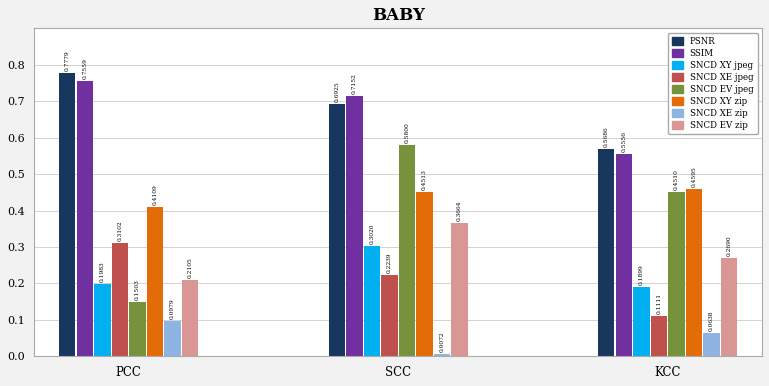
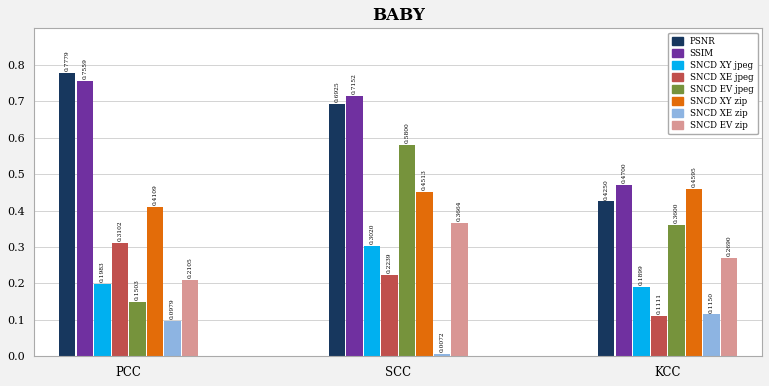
PSNR/KCC: 0.569 -> 0.425
SSIM/KCC: 0.556 -> 0.470
SNCD EV jpeg/KCC: 0.451 -> 0.360
SNCD XE zip/KCC: 0.064 -> 0.115
